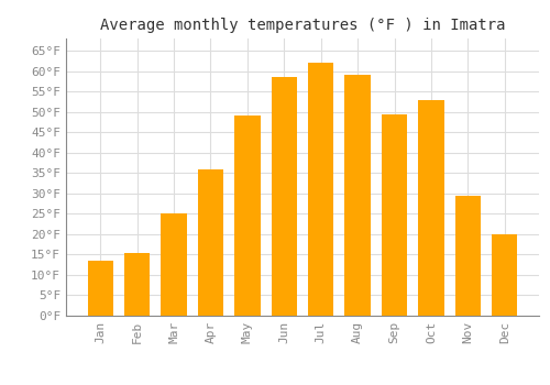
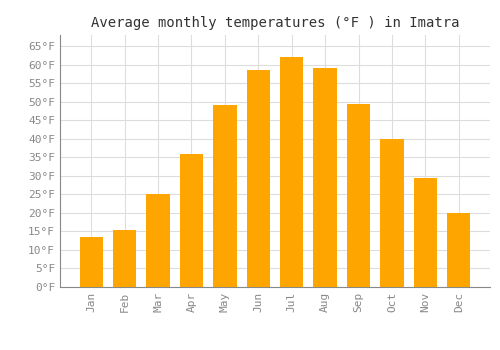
Oct: 53.0°F -> 40.0°F
